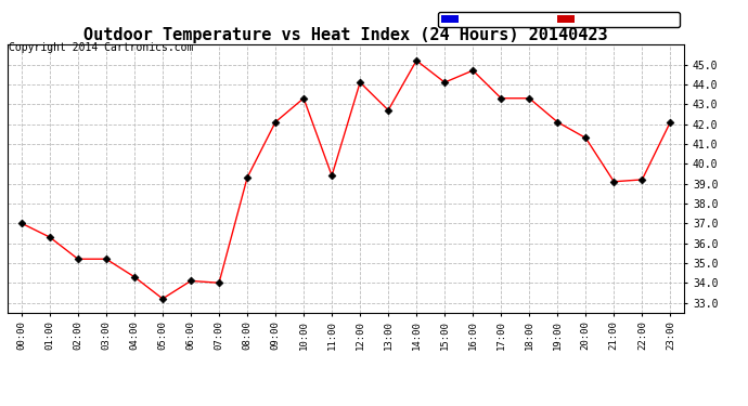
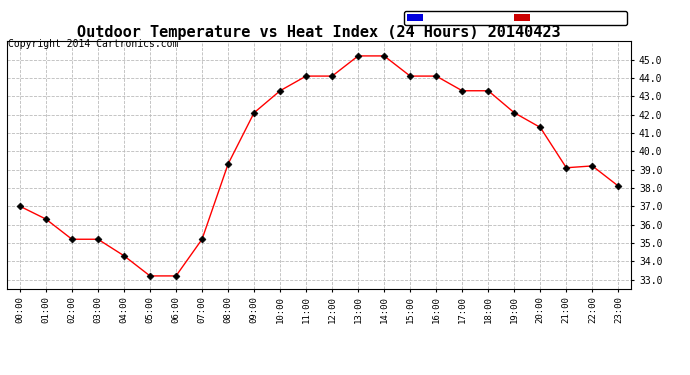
06:00: 34.1 -> 33.2
07:00: 34.0 -> 35.2
11:00: 39.4 -> 44.1
13:00: 42.7 -> 45.2
16:00: 44.7 -> 44.1
23:00: 42.1 -> 38.1
